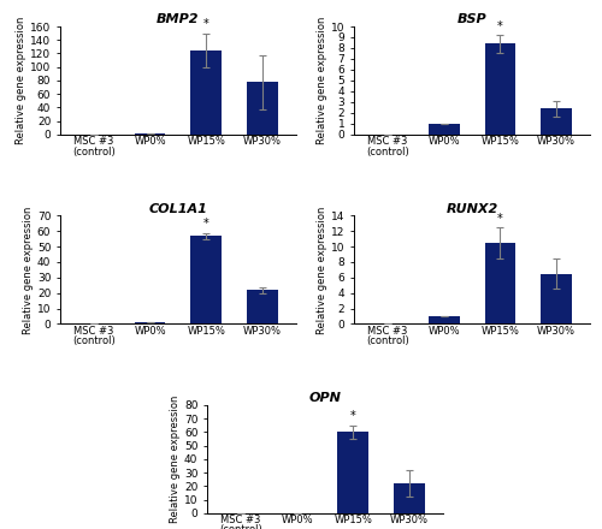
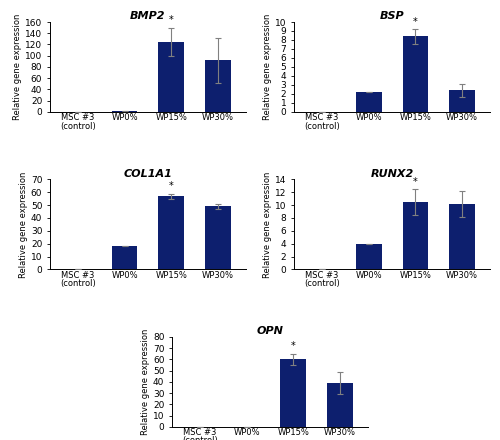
BMP2/WP30%: 78 -> 92
BSP/WP0%: 1.0 -> 2.2
COL1A1/WP0%: 1 -> 18
COL1A1/WP30%: 22 -> 49
RUNX2/WP0%: 1.0 -> 4.0
RUNX2/WP30%: 6.5 -> 10.2
OPN/WP30%: 22 -> 39
